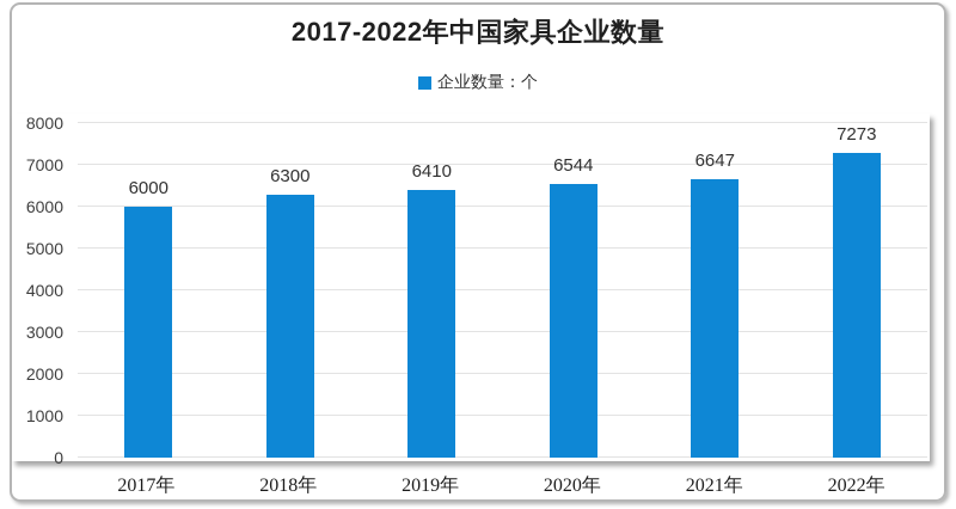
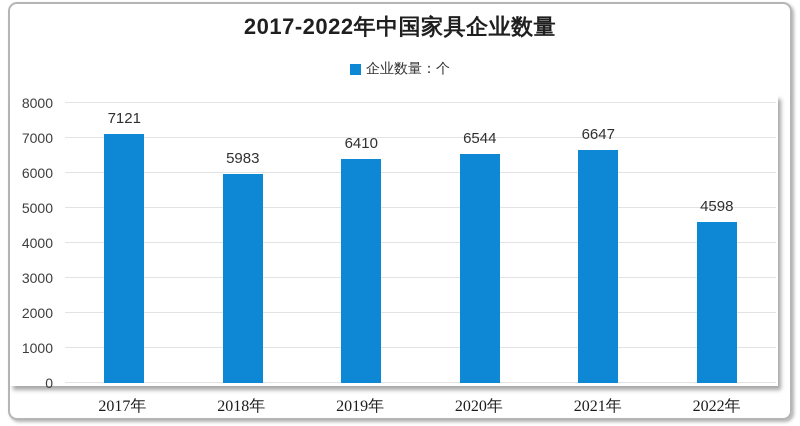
2017年: 6000 -> 7121
2018年: 6300 -> 5983
2022年: 7273 -> 4598
